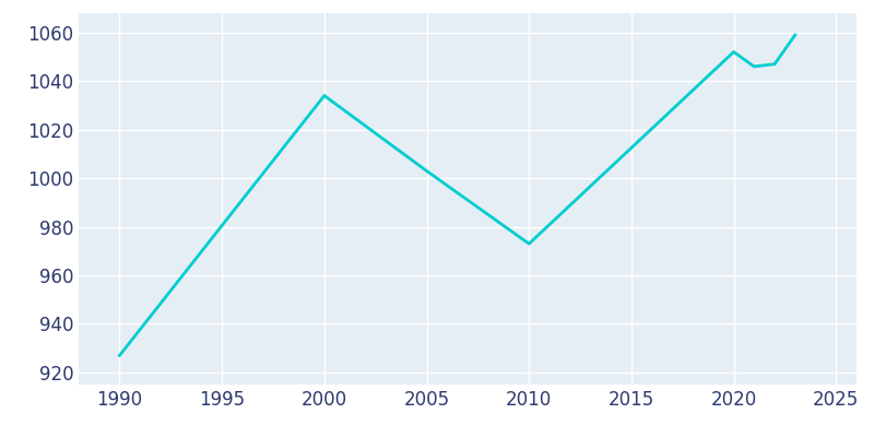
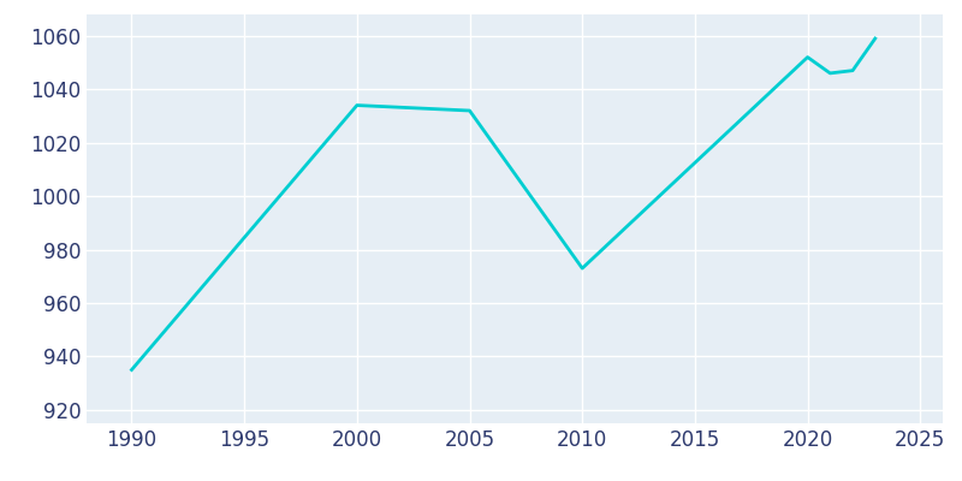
1990: 927 -> 935
2005: 1003 -> 1032
